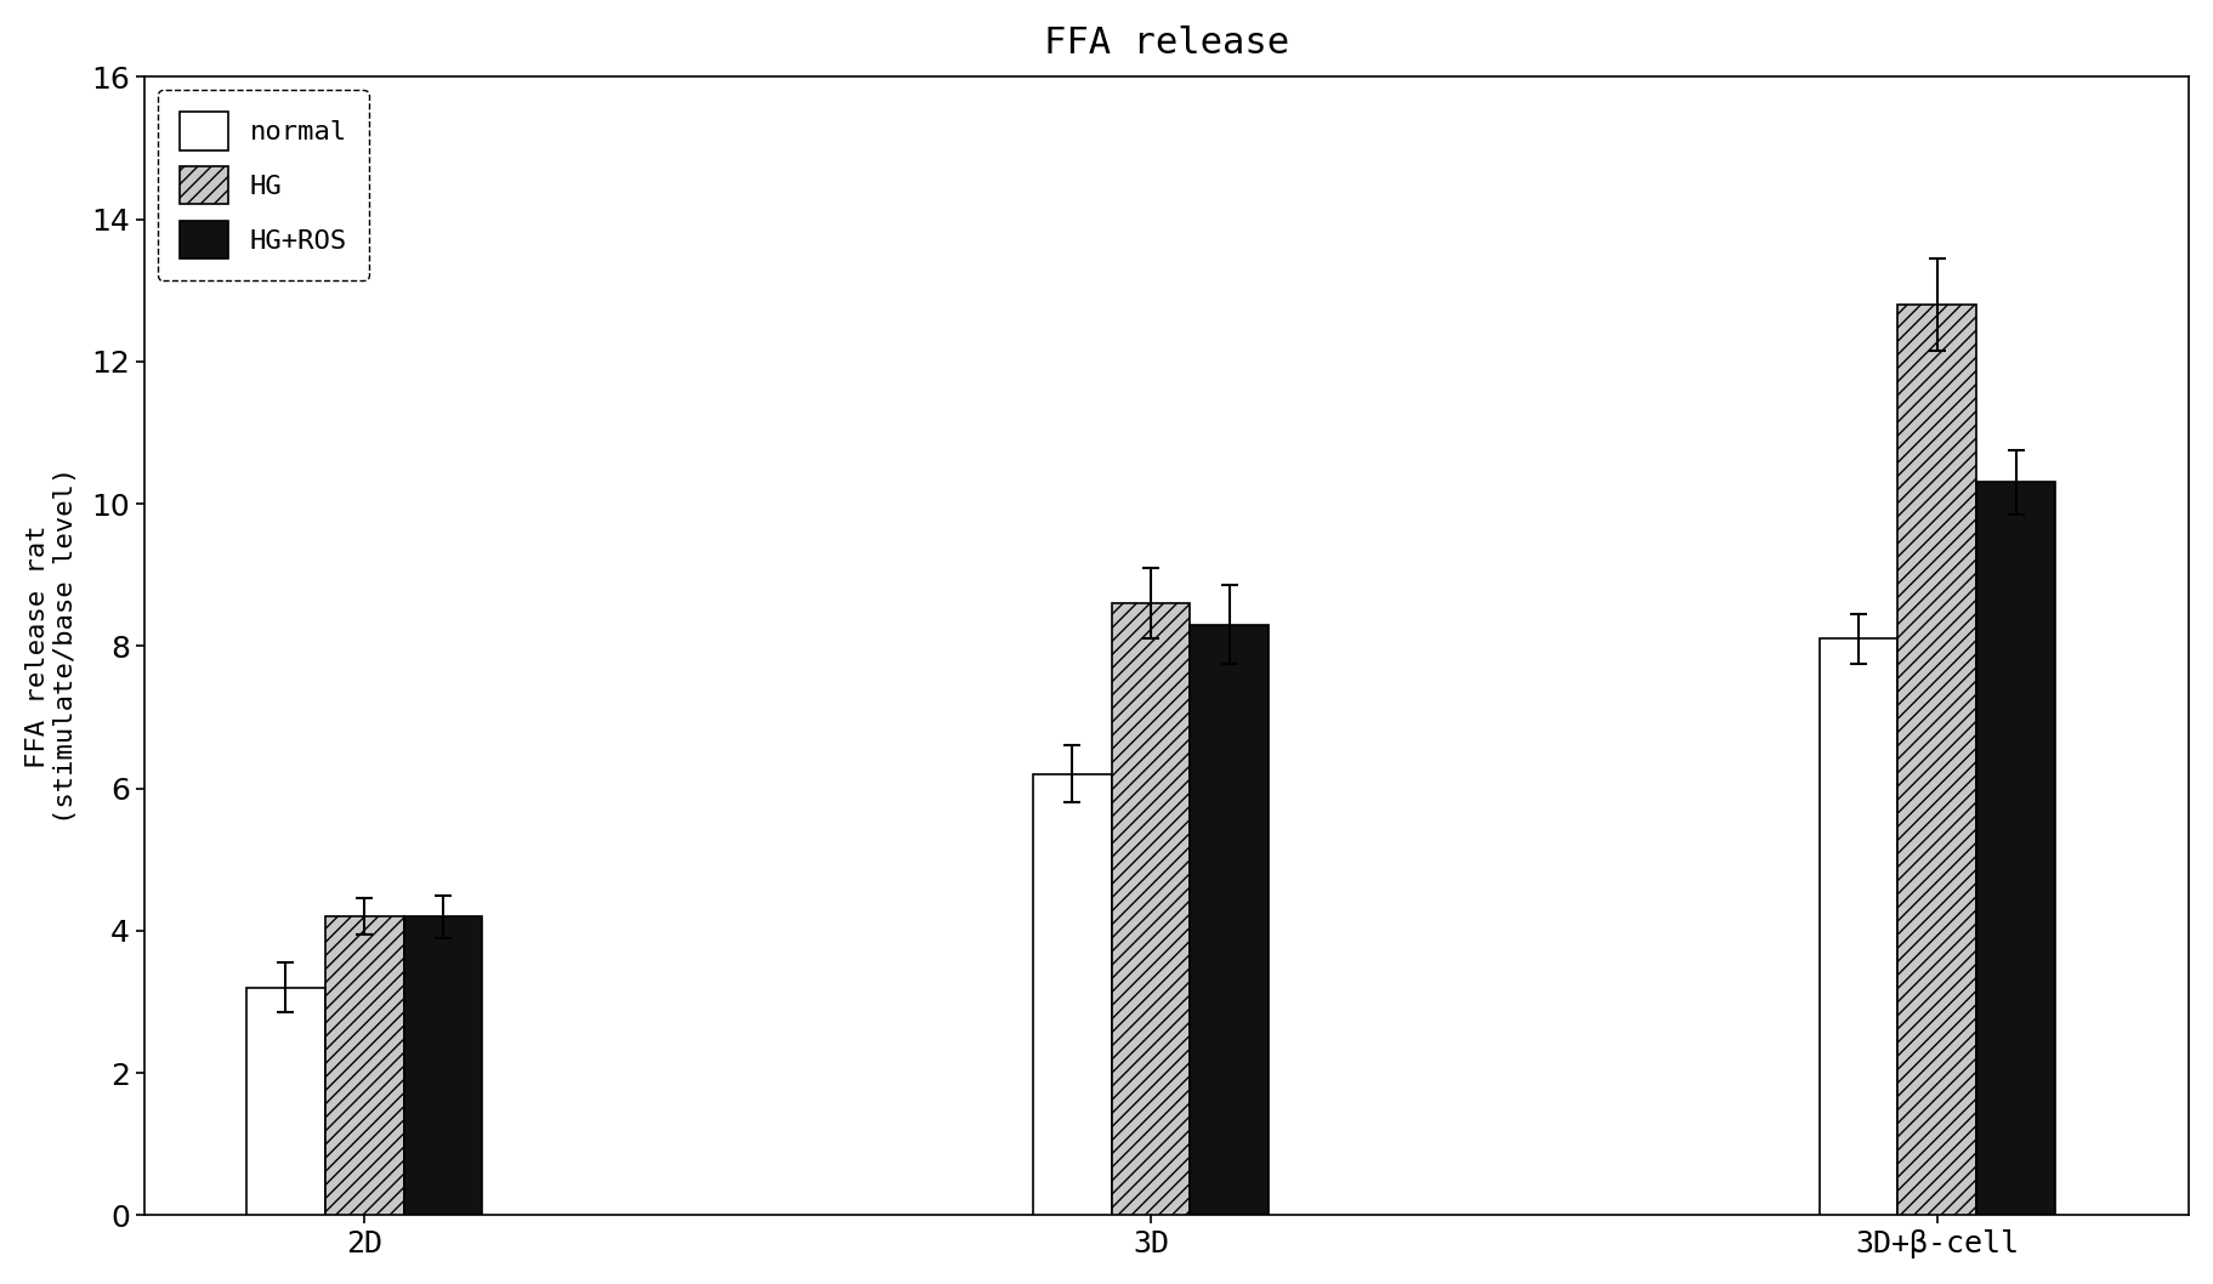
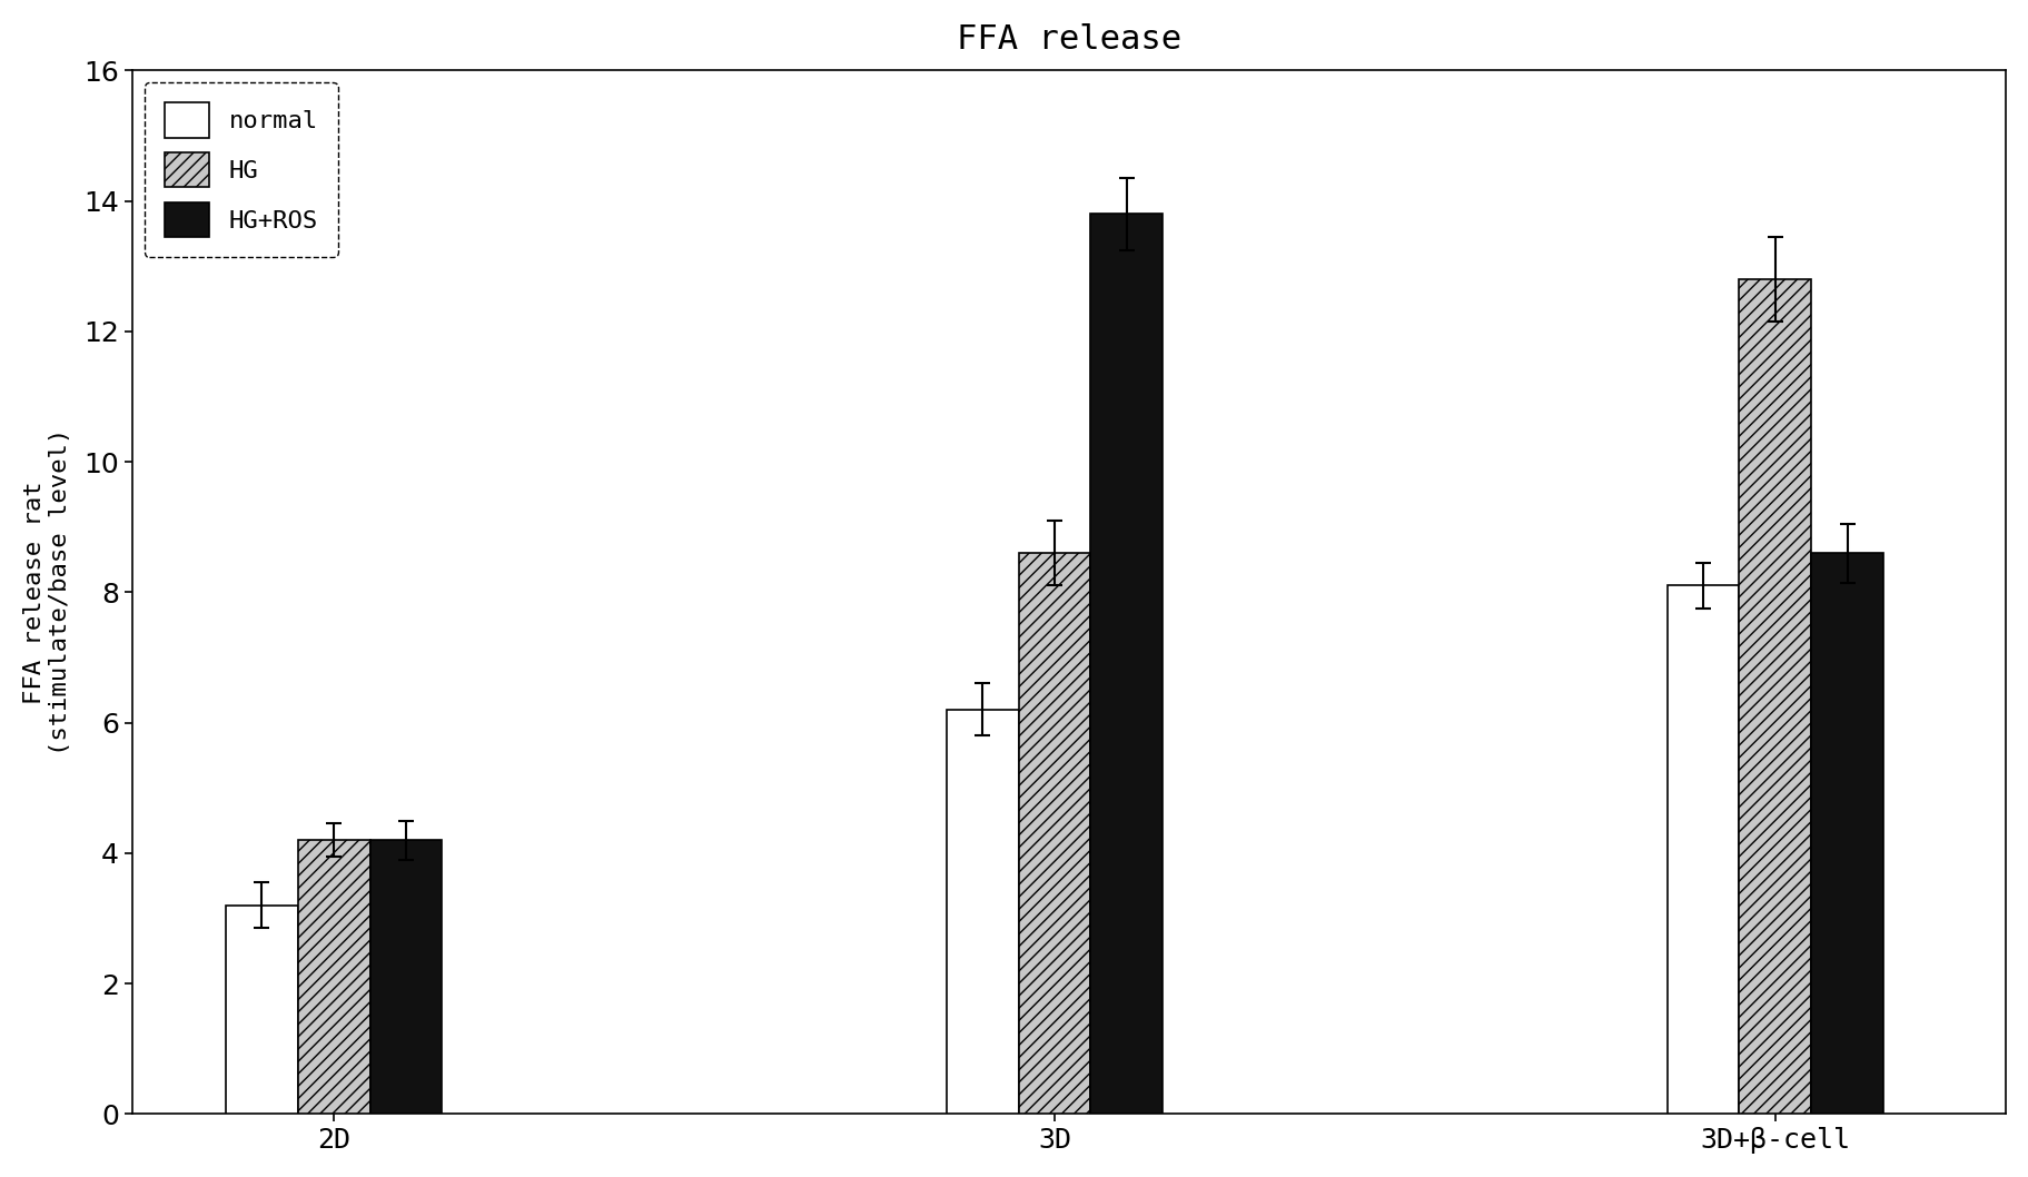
HG+ROS/3D: 8.3 -> 13.8
HG+ROS/3D+β-cell: 10.3 -> 8.6
